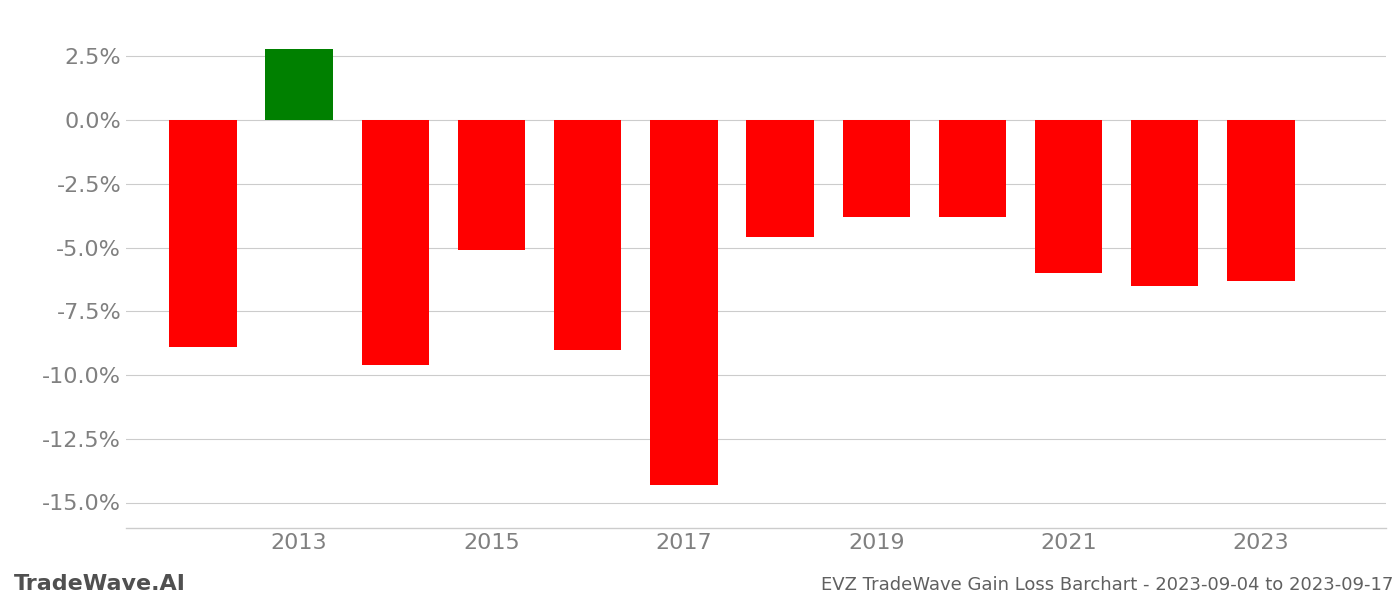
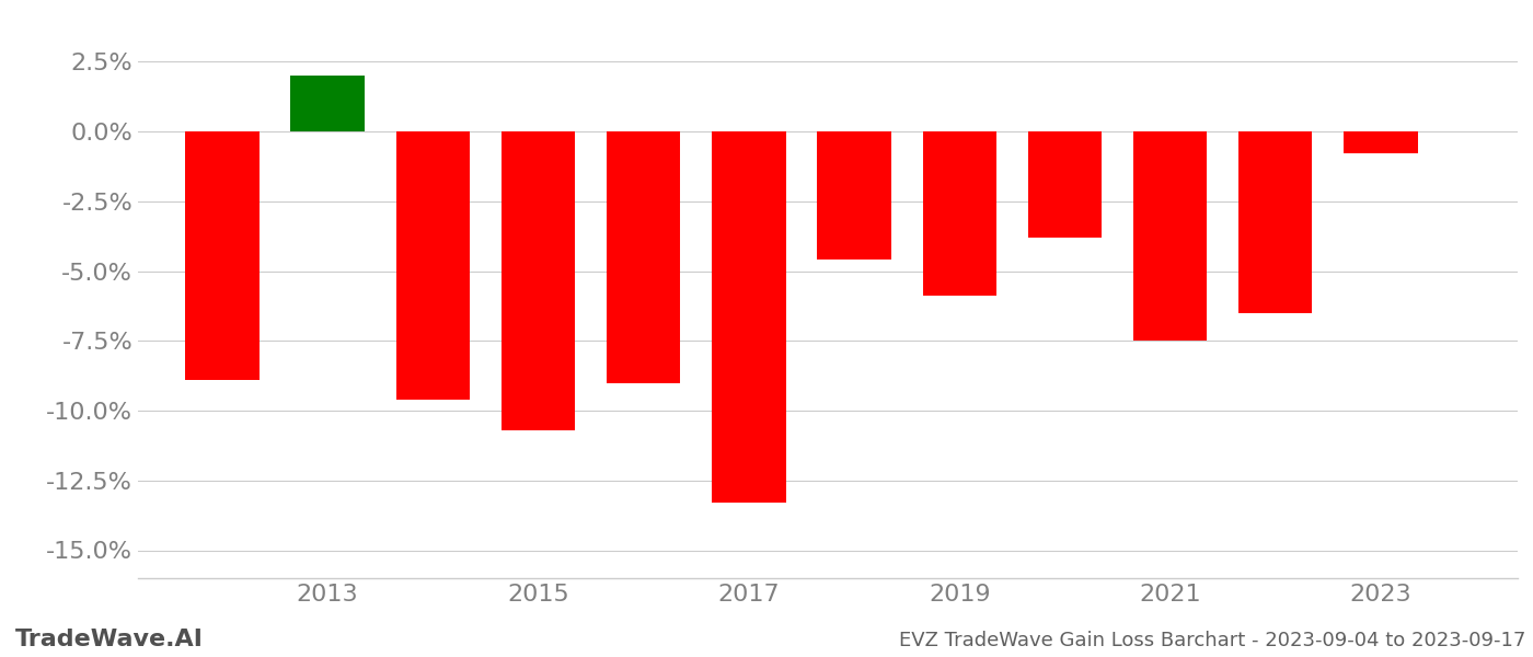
2013: 2.8% -> 2.0%
2015: -5.1% -> -10.7%
2017: -14.3% -> -13.3%
2019: -3.8% -> -5.9%
2021: -6.0% -> -7.5%
2023: -6.3% -> -0.8%
